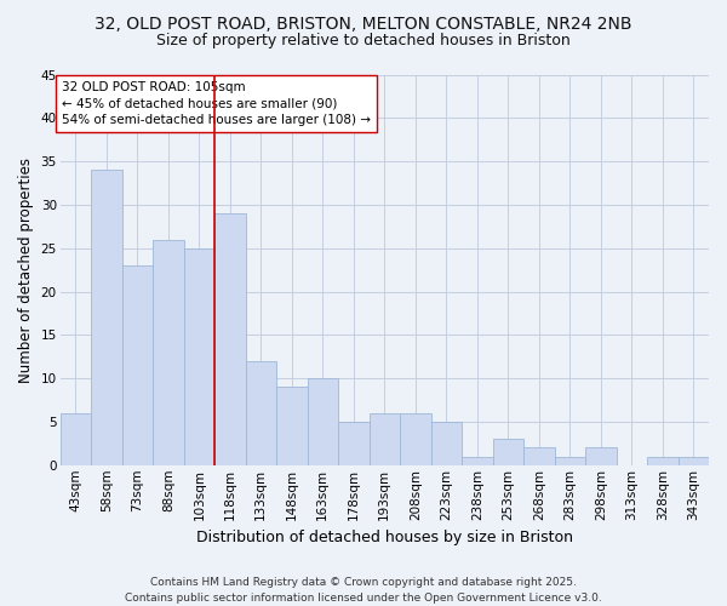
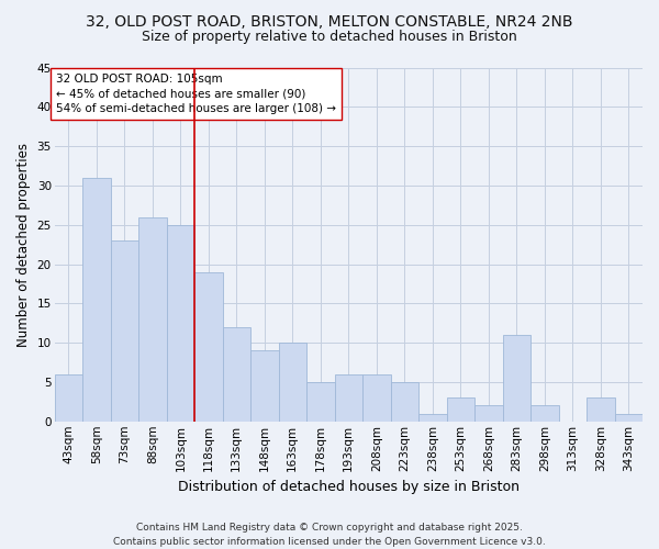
58sqm: 34 -> 31
118sqm: 29 -> 19
283sqm: 1 -> 11
328sqm: 1 -> 3
